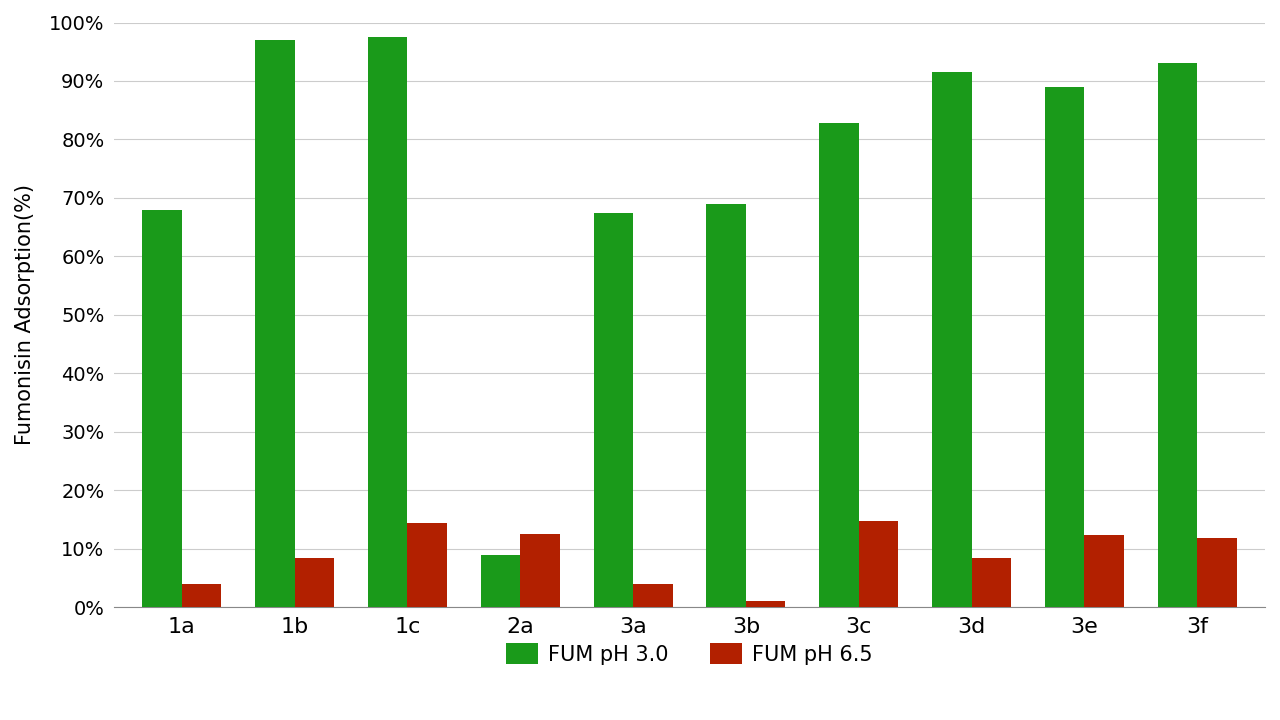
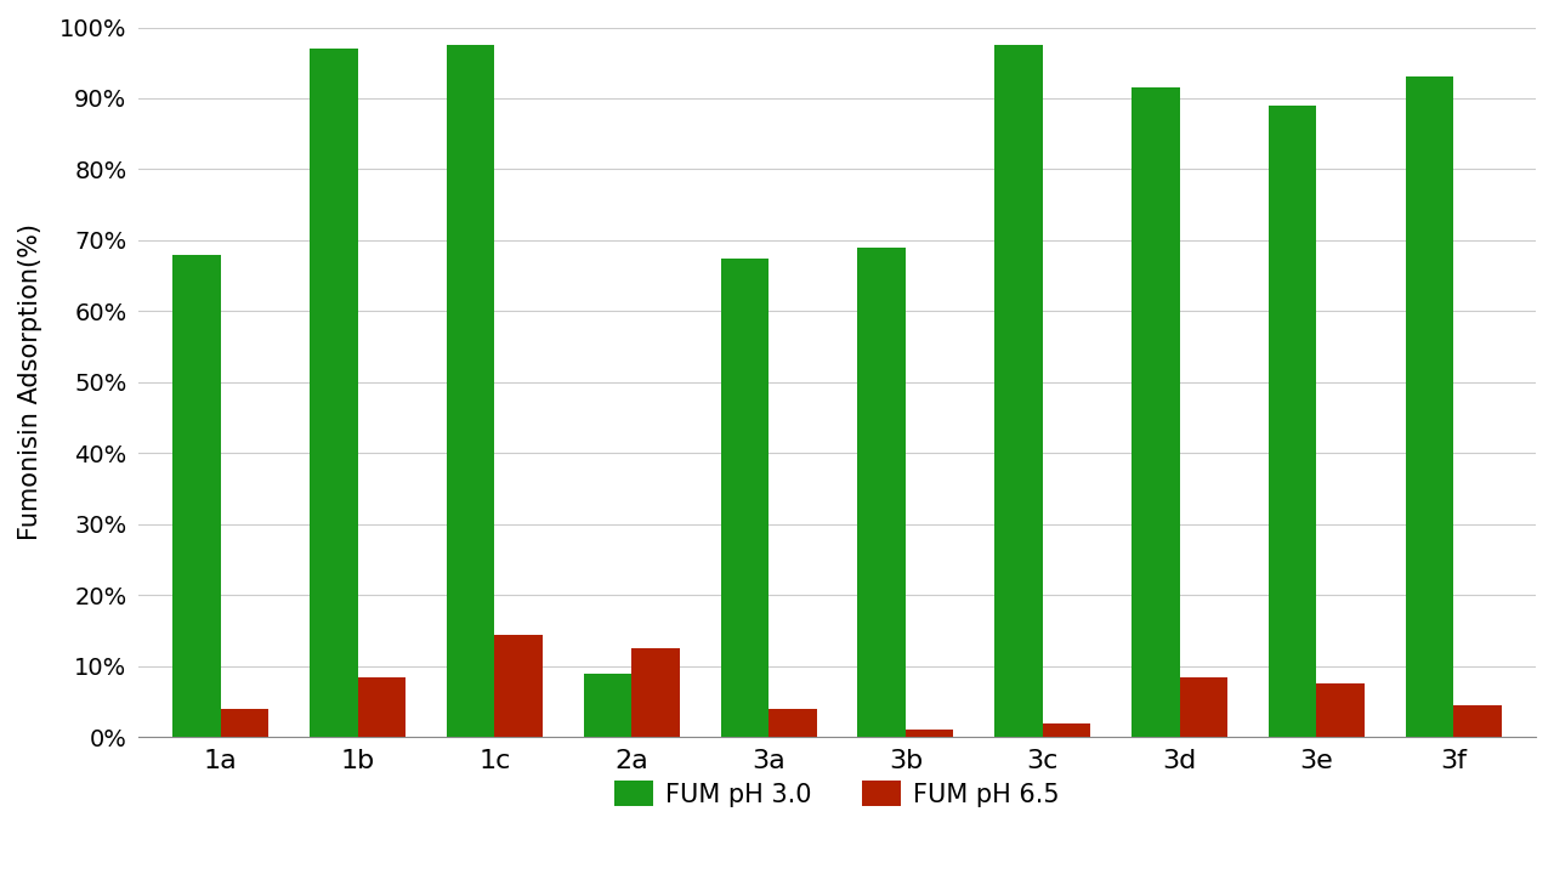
FUM pH 3.0/3c: 82.8% -> 97.5%
FUM pH 6.5/3c: 14.8% -> 2.0%
FUM pH 6.5/3e: 12.4% -> 7.5%
FUM pH 6.5/3f: 11.8% -> 4.5%
